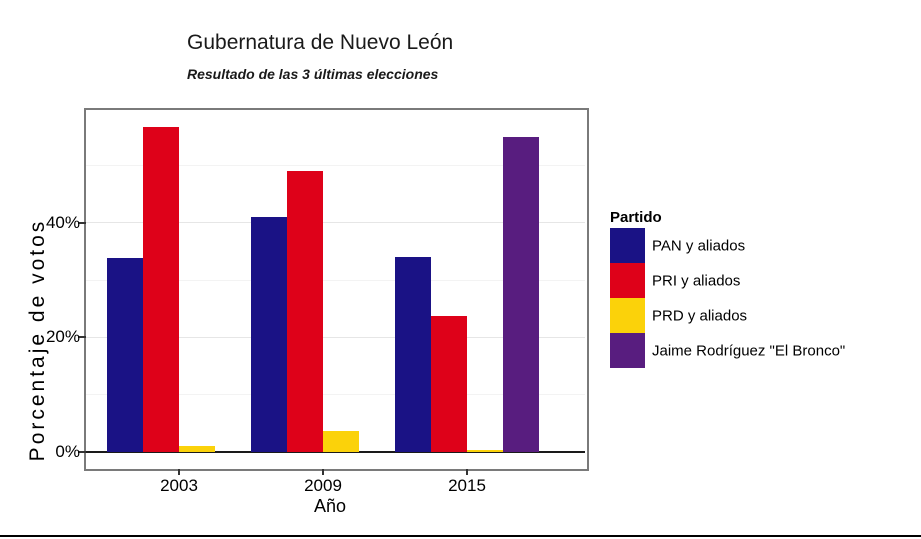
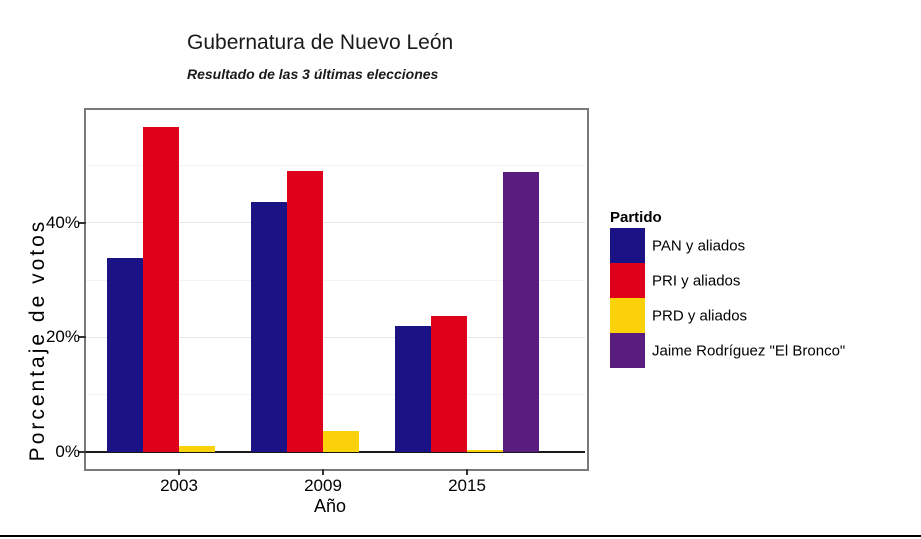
PAN y aliados/2009: 41% -> 44%
PAN y aliados/2015: 34% -> 22%
Jaime Rodríguez "El Bronco"/2015: 55% -> 49%
